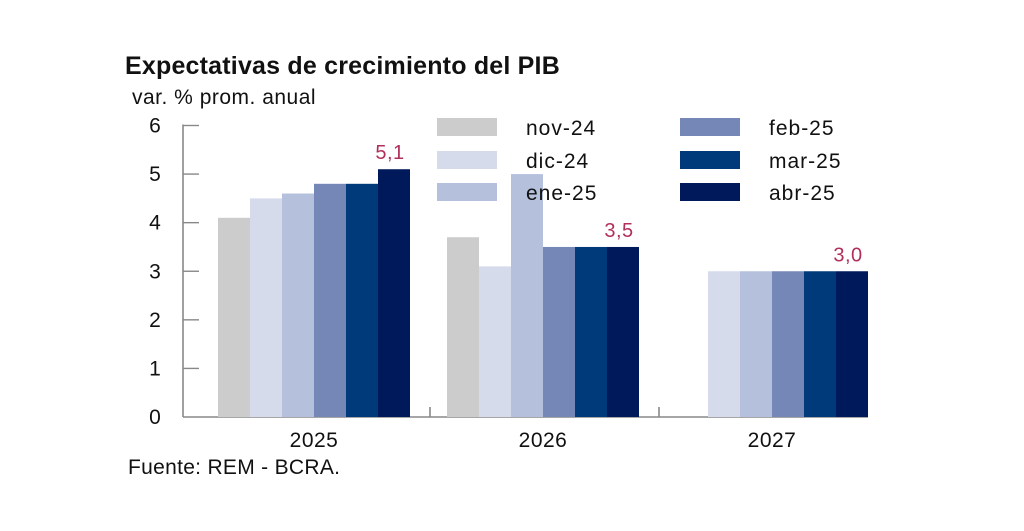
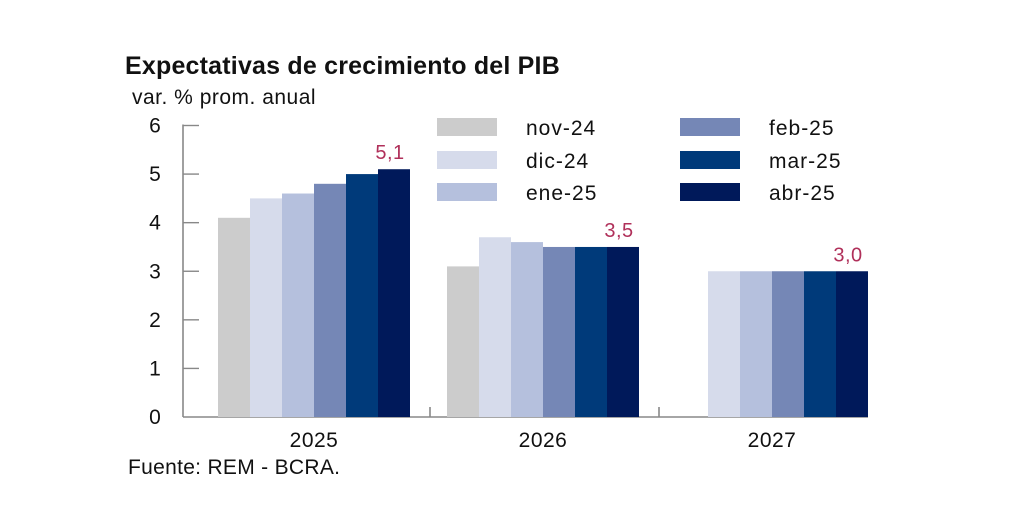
mar-25/2025: 4.8 -> 5.0
nov-24/2026: 3.7 -> 3.1
dic-24/2026: 3.1 -> 3.7
ene-25/2026: 5.0 -> 3.6
